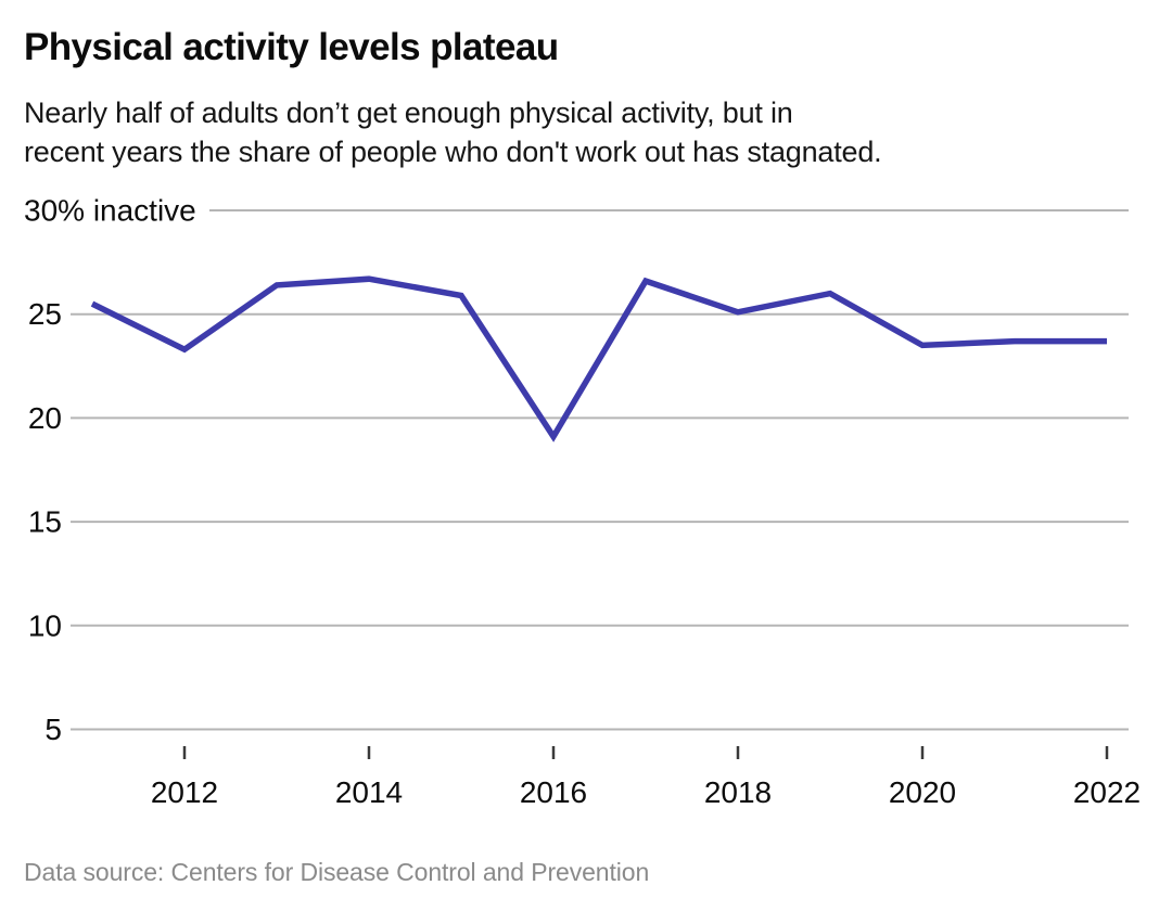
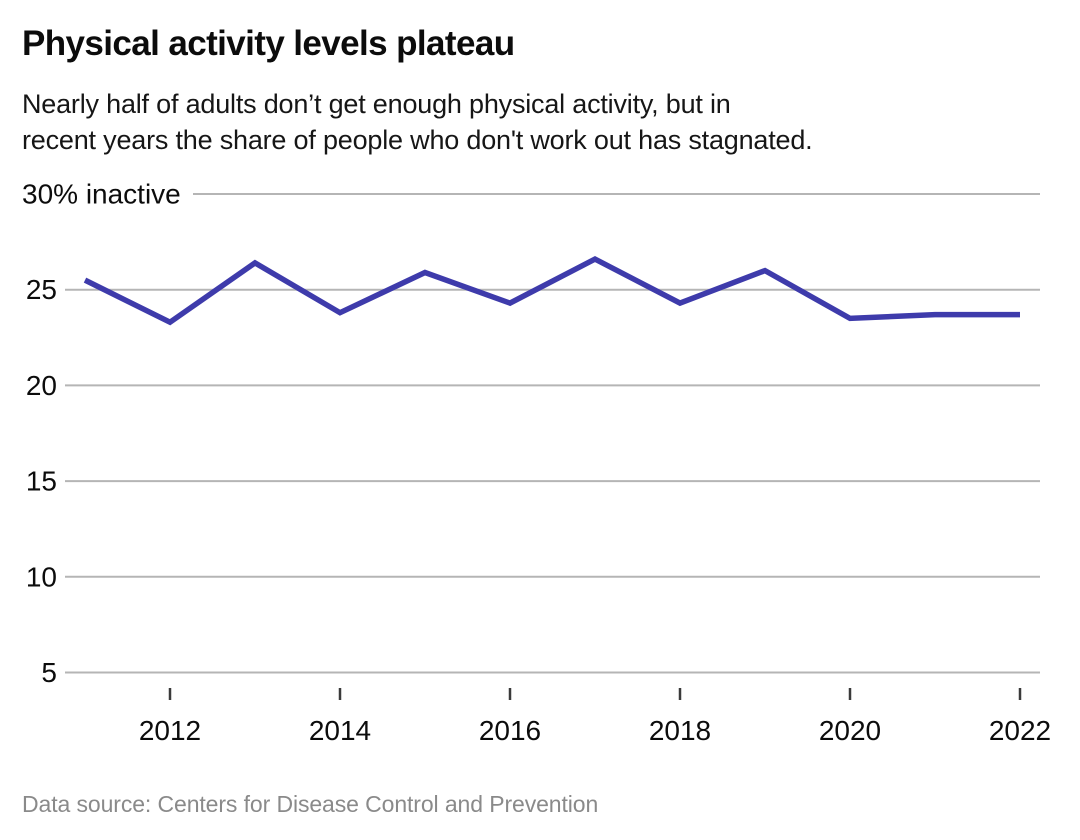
2014: 26.7 -> 23.8
2016: 19.1 -> 24.3
2018: 25.1 -> 24.3
